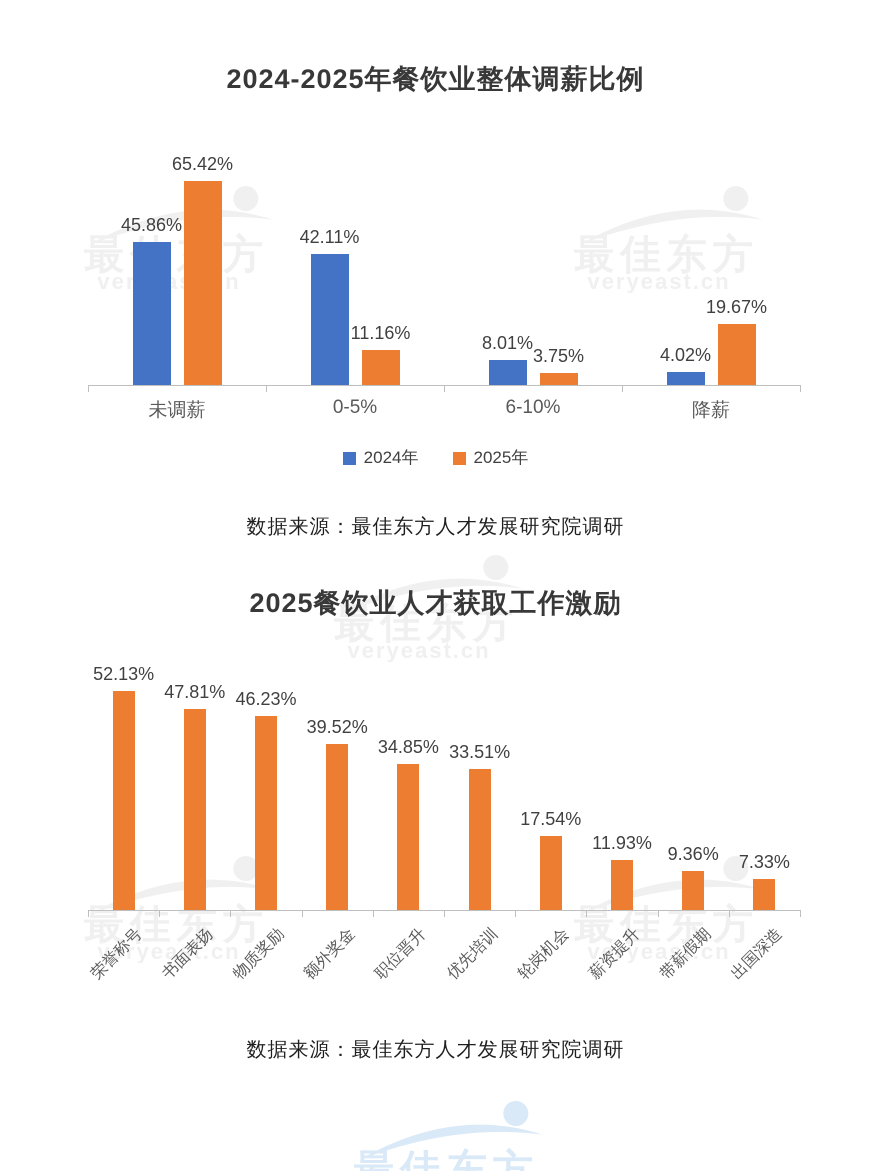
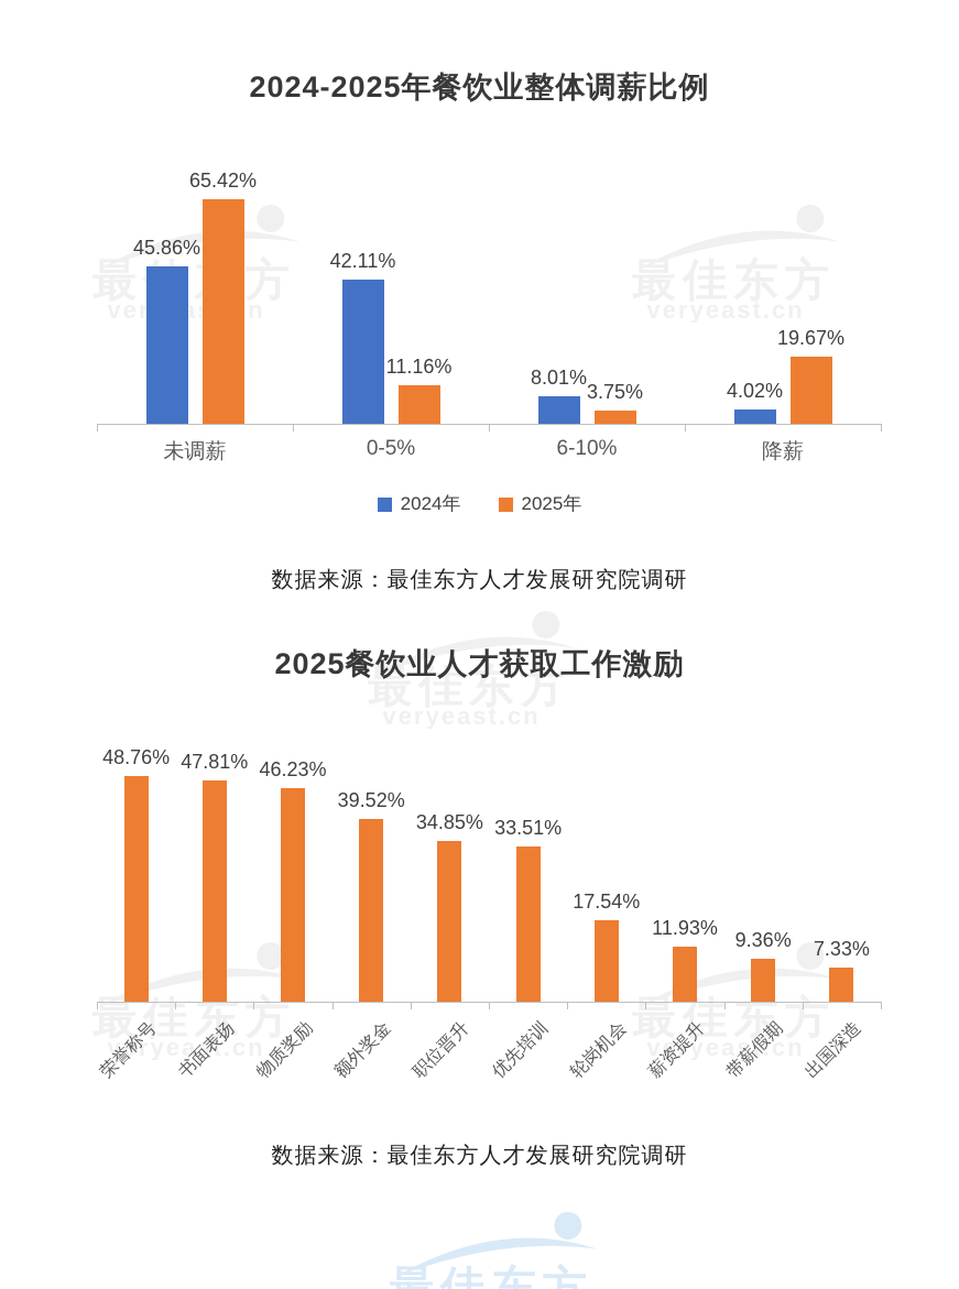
2025餐饮业人才获取工作激励/荣誉称号: 52.13% -> 48.76%
